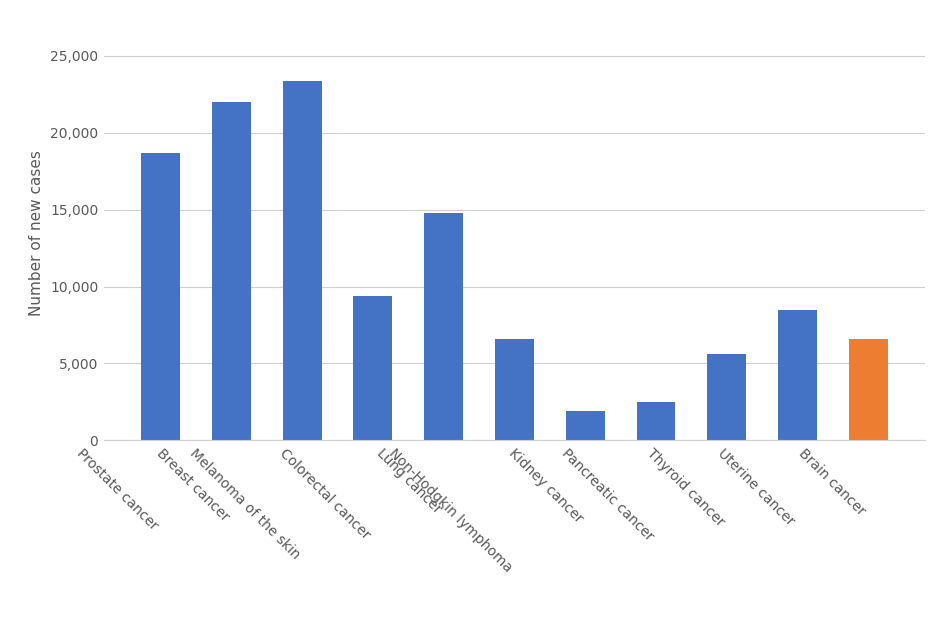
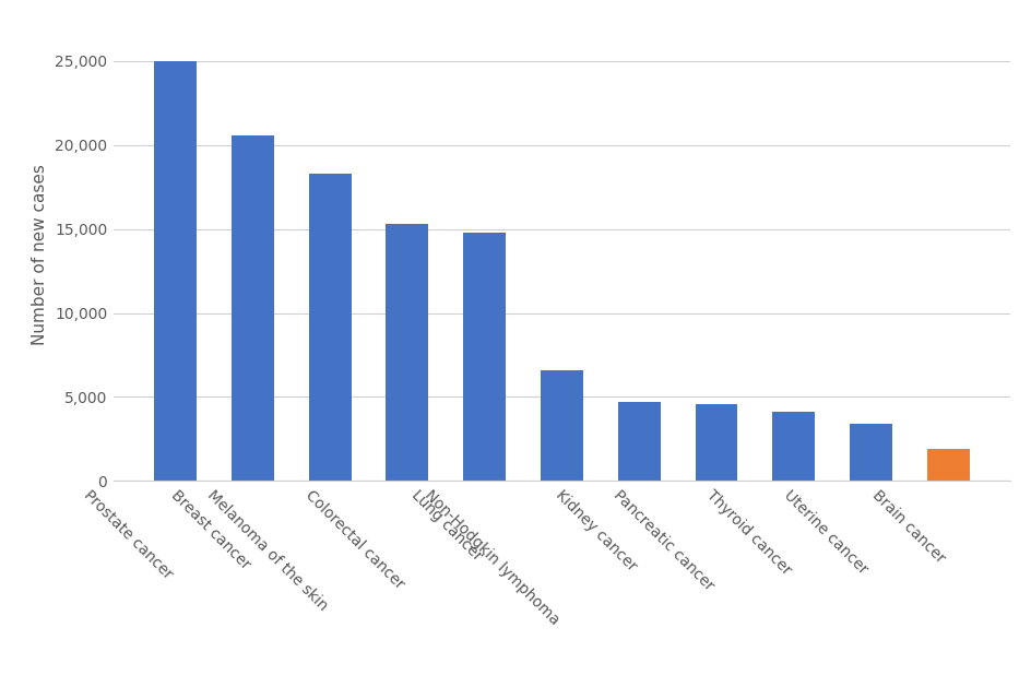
Prostate cancer: 18,700 -> 25,000
Breast cancer: 22,000 -> 20,600
Melanoma of the skin: 23,400 -> 18,300
Colorectal cancer: 9,400 -> 15,300
Kidney cancer: 1,900 -> 4,700
Pancreatic cancer: 2,500 -> 4,600
Thyroid cancer: 5,600 -> 4,100
Uterine cancer: 8,500 -> 3,400
Brain cancer: 6,600 -> 1,900
